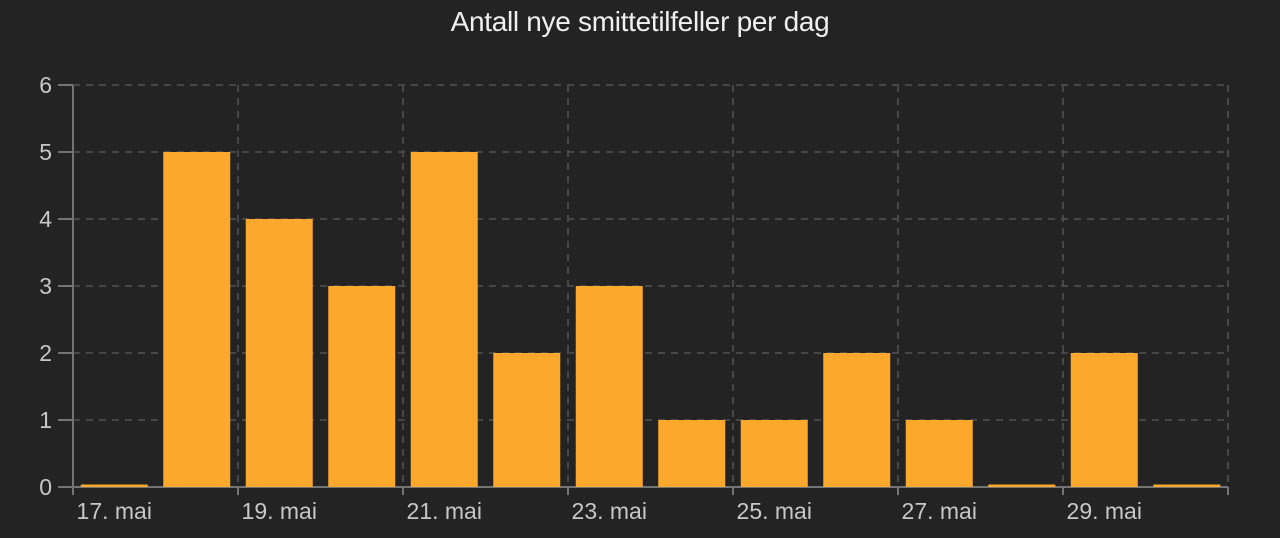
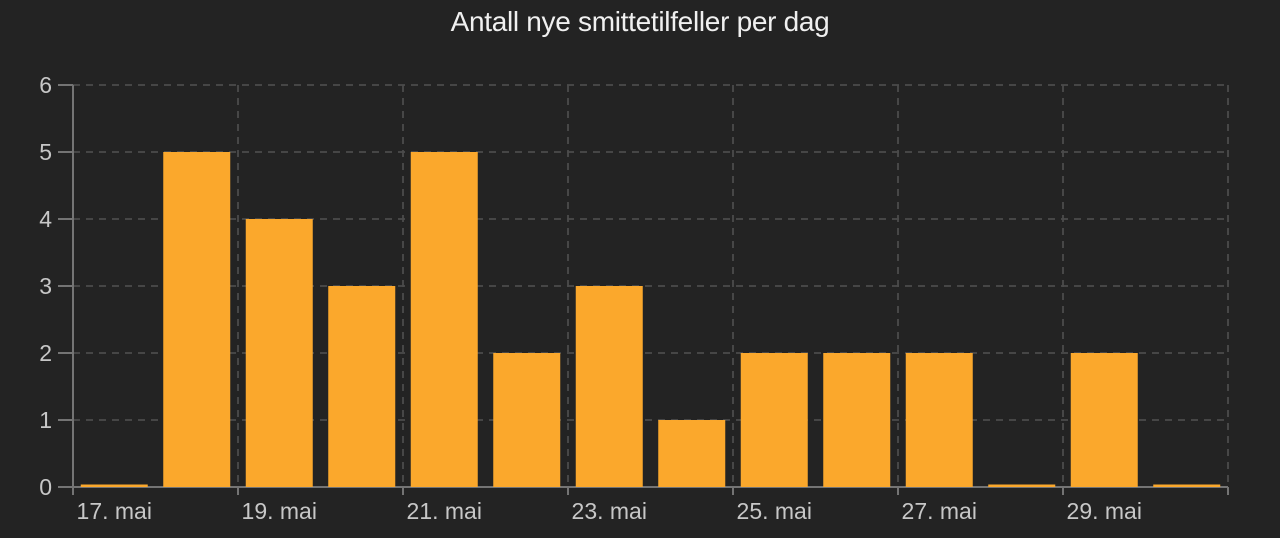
25. mai: 1 -> 2
27. mai: 1 -> 2
